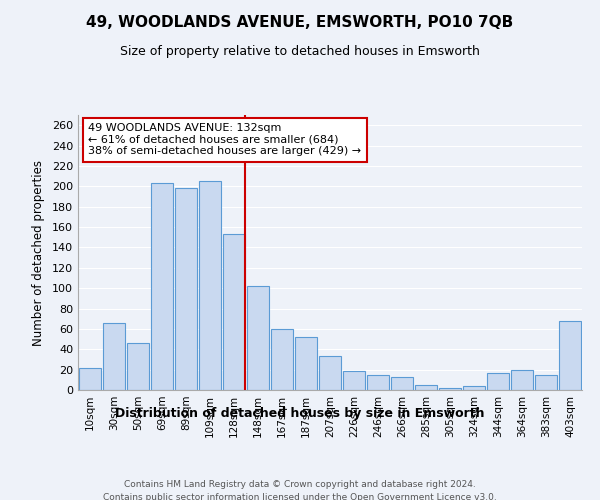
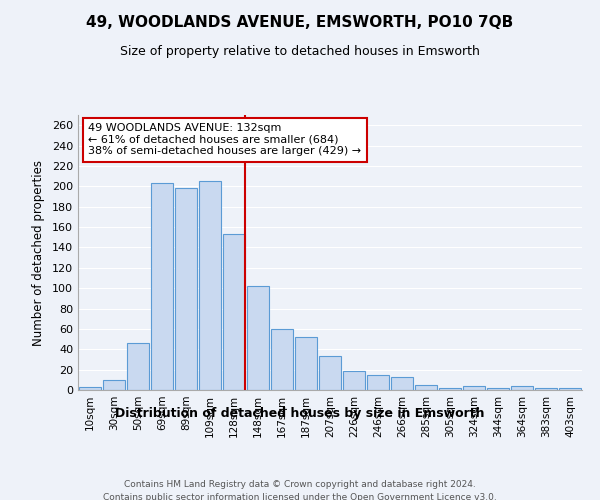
10sqm: 22 -> 3
30sqm: 66 -> 10
344sqm: 17 -> 2
364sqm: 20 -> 4
383sqm: 15 -> 2
403sqm: 68 -> 2
